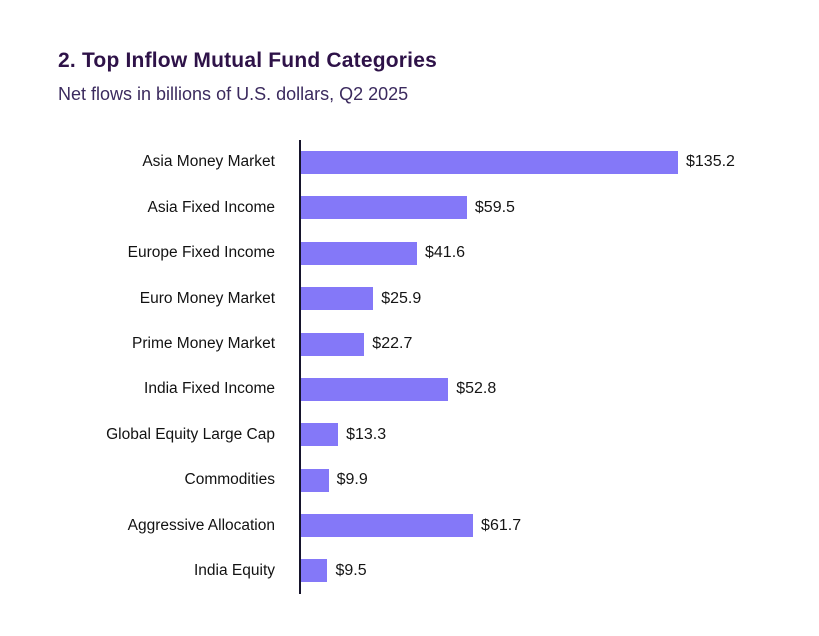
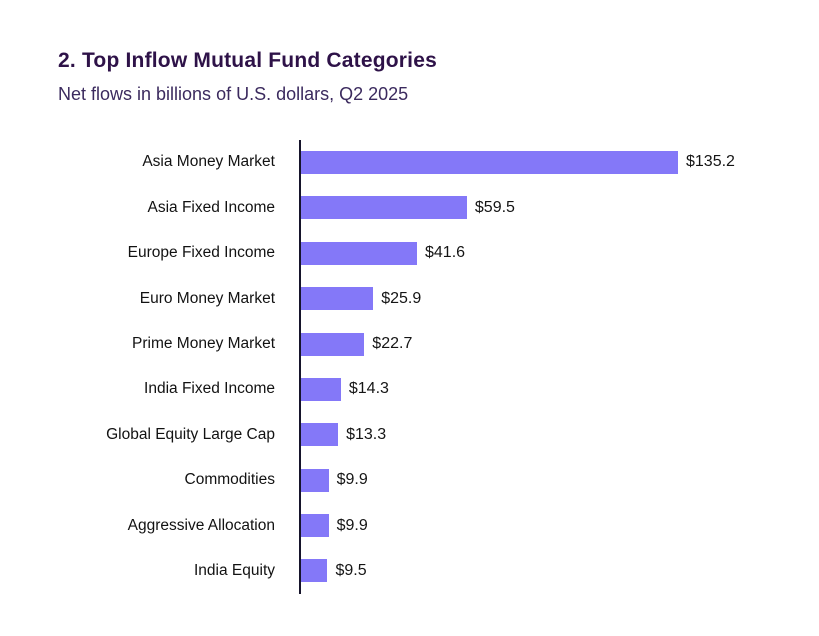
India Fixed Income: $52.8 -> $14.3
Aggressive Allocation: $61.7 -> $9.9
